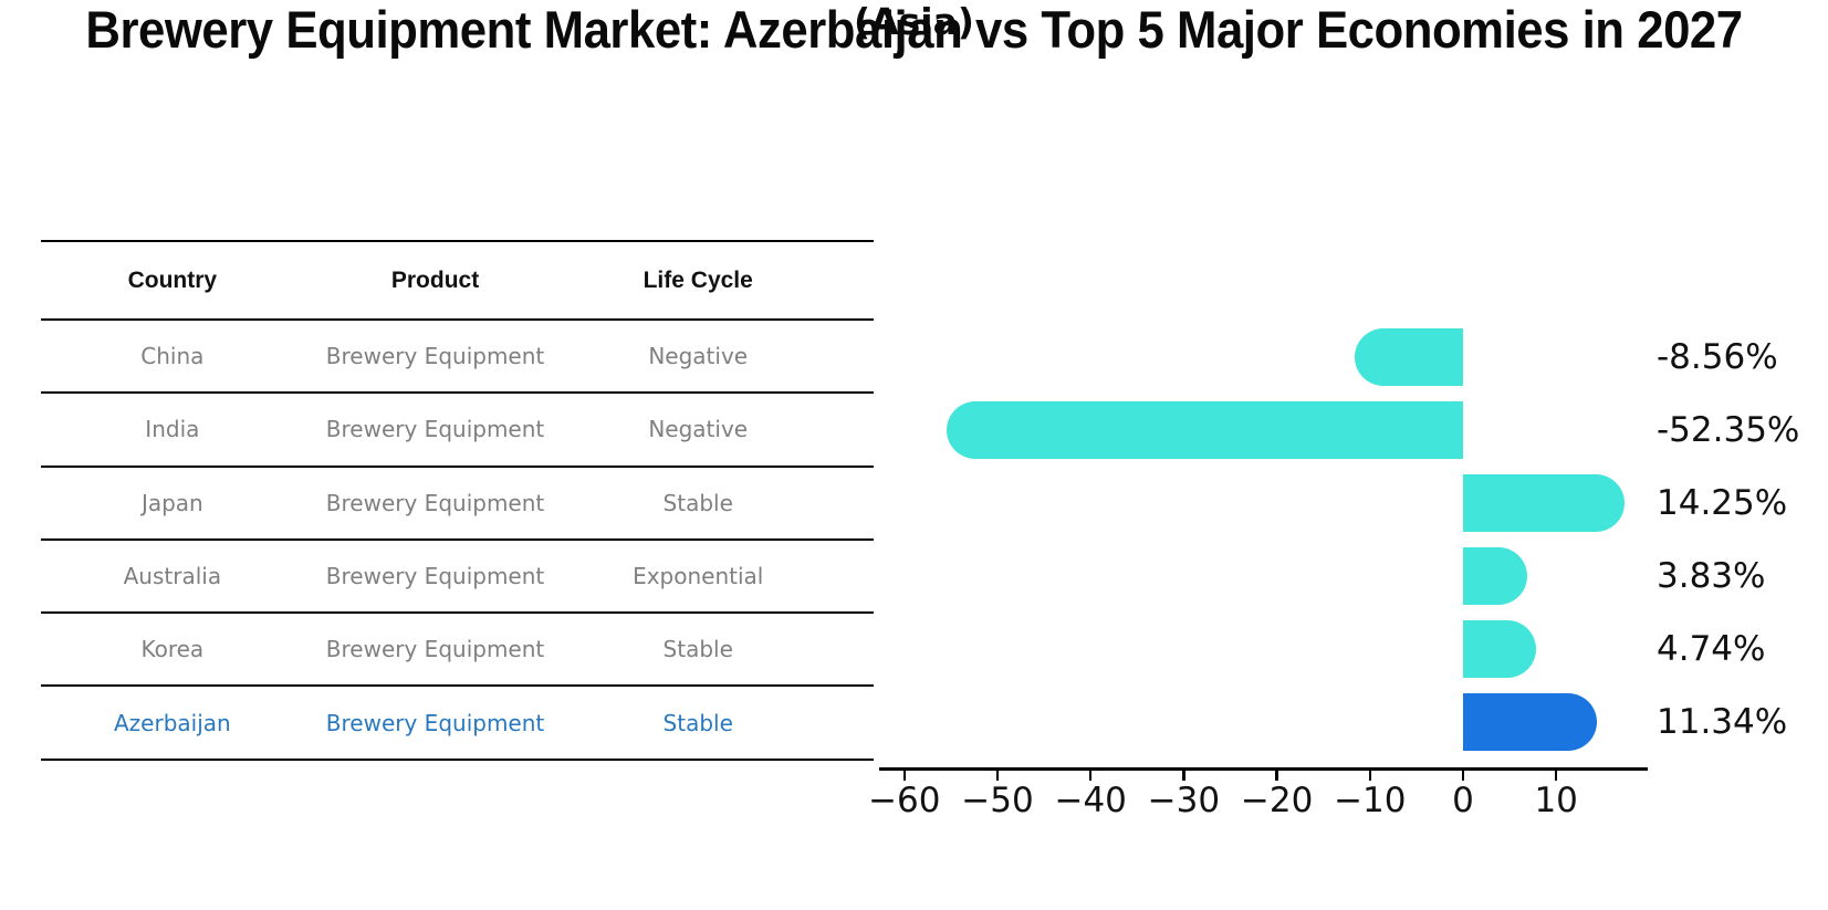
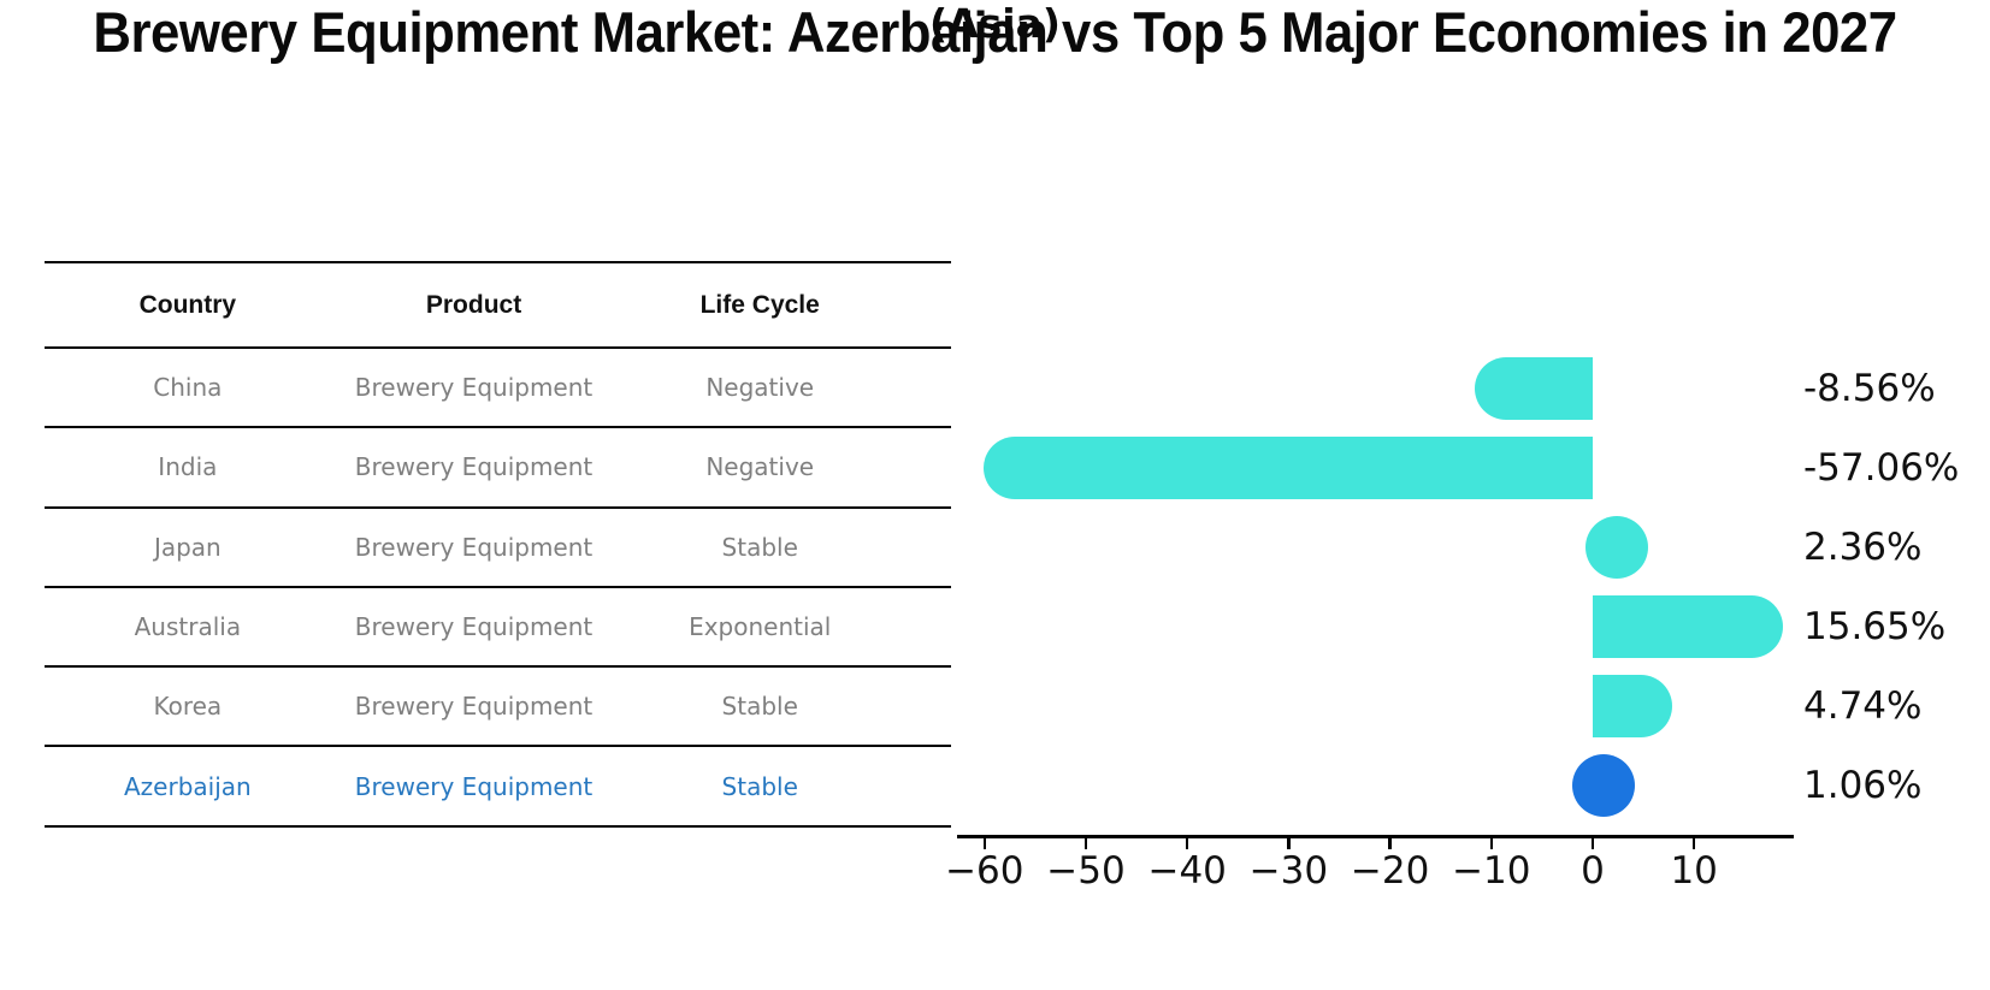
India: -52.35% -> -57.06%
Japan: 14.25% -> 2.36%
Australia: 3.83% -> 15.65%
Azerbaijan: 11.34% -> 1.06%
